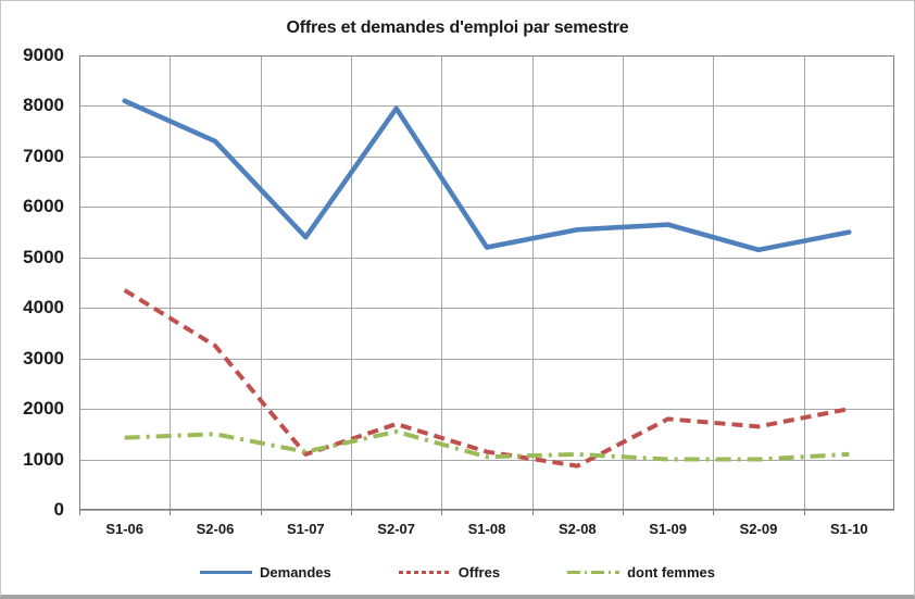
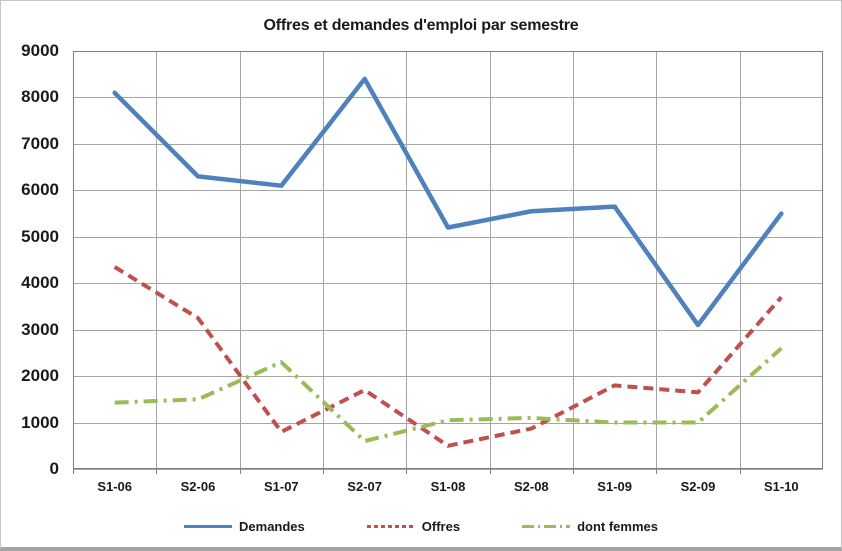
Demandes/S2-06: 7300 -> 6300
Demandes/S1-07: 5400 -> 6100
Offres/S1-07: 1100 -> 800
dont femmes/S1-07: 1200 -> 2300
Demandes/S2-07: 8000 -> 8400
dont femmes/S2-07: 1600 -> 600
Offres/S1-08: 1200 -> 500
Demandes/S2-09: 5200 -> 3100
Offres/S1-10: 2000 -> 3700
dont femmes/S1-10: 1100 -> 2600
